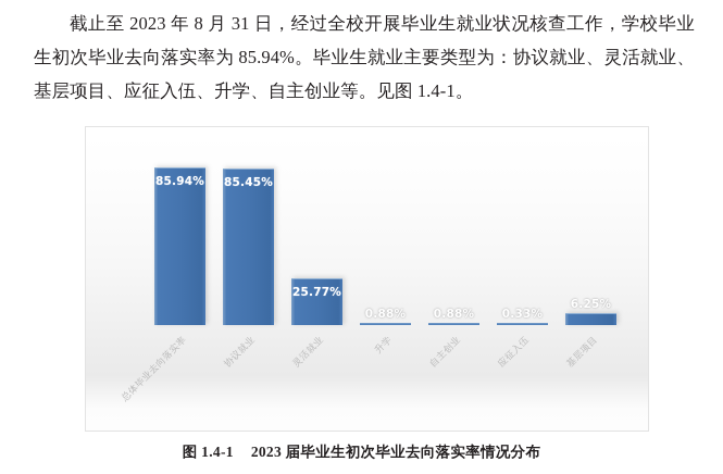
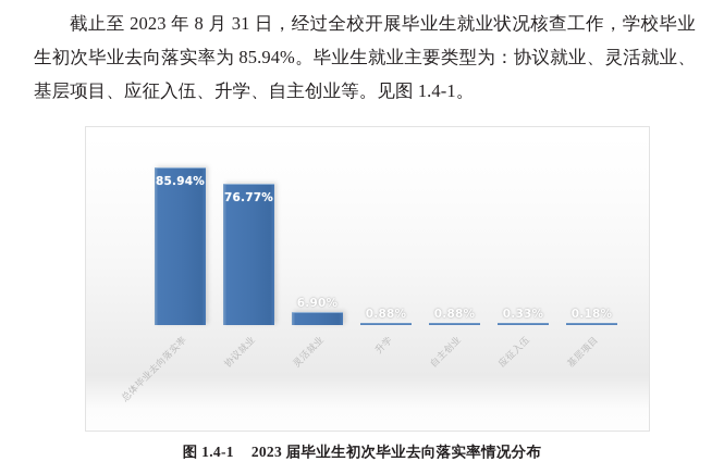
协议就业: 85.45% -> 76.77%
灵活就业: 25.77% -> 6.90%
基层项目: 6.25% -> 0.18%
